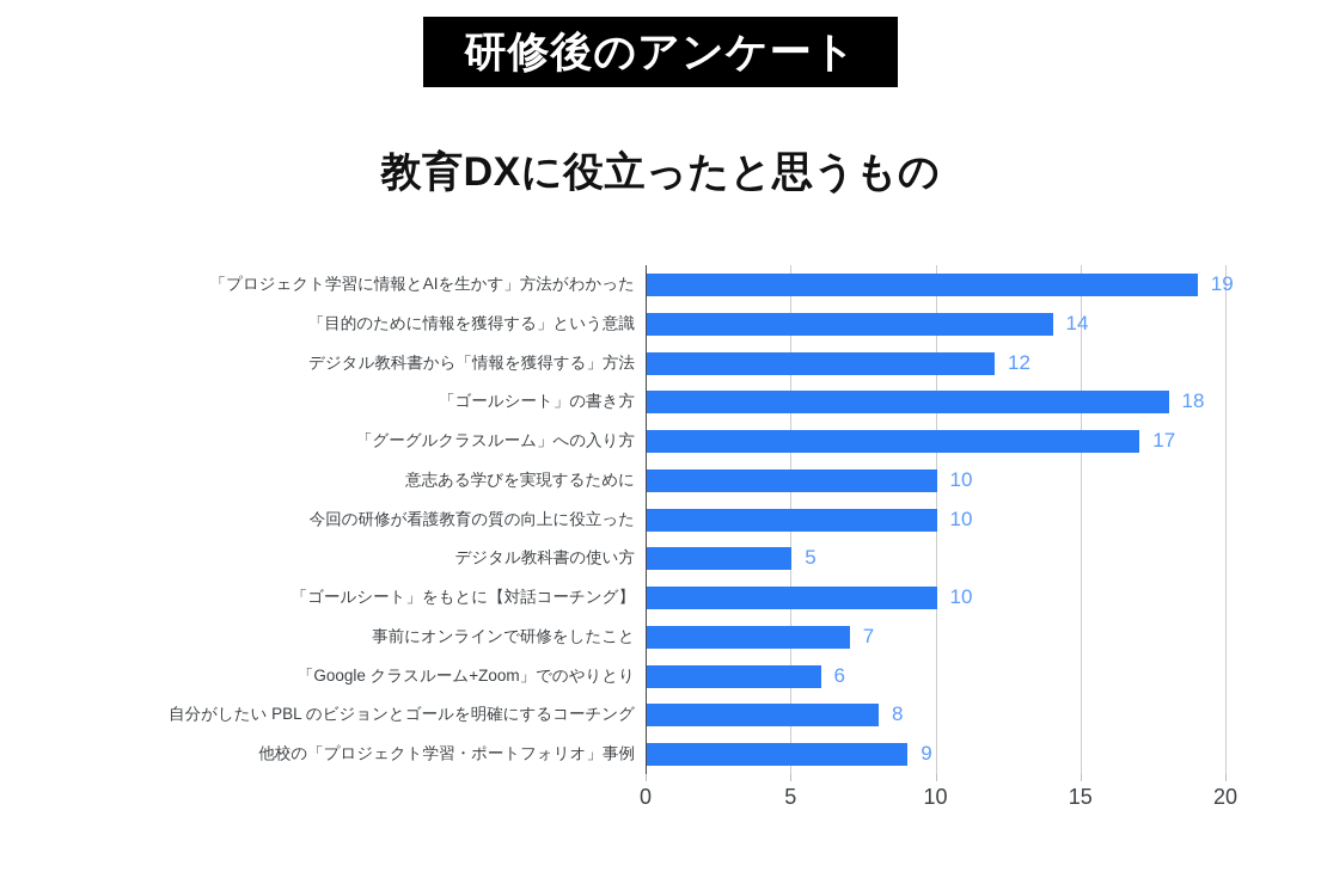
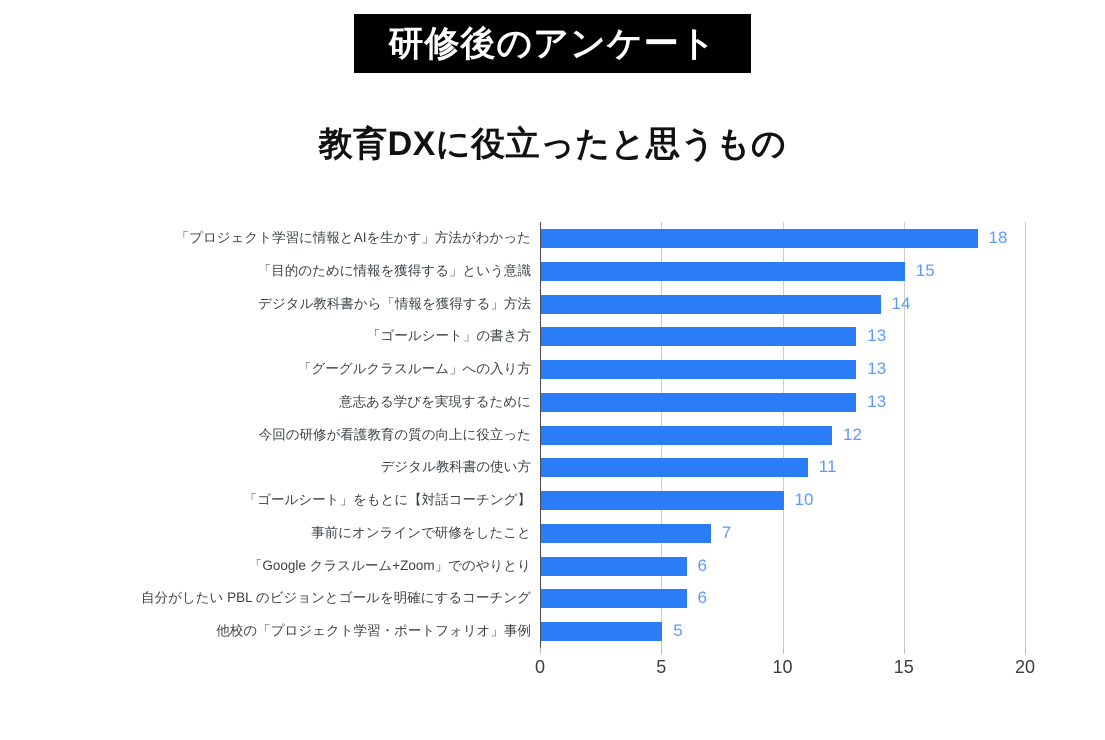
「プロジェクト学習に情報とAIを生かす」方法がわかった: 19 -> 18
「目的のために情報を獲得する」という意識: 14 -> 15
デジタル教科書から「情報を獲得する」方法: 12 -> 14
「ゴールシート」の書き方: 18 -> 13
「グーグルクラスルーム」への入り方: 17 -> 13
意志ある学びを実現するために: 10 -> 13
今回の研修が看護教育の質の向上に役立った: 10 -> 12
デジタル教科書の使い方: 5 -> 11
自分がしたい PBL のビジョンとゴールを明確にするコーチング: 8 -> 6
他校の「プロジェクト学習・ポートフォリオ」事例: 9 -> 5
